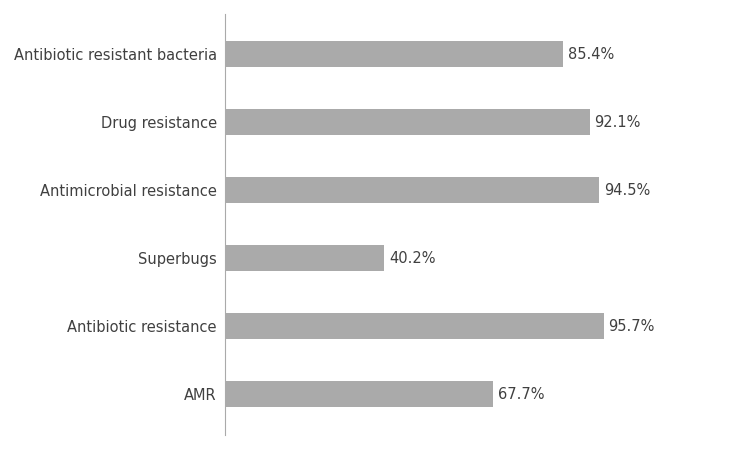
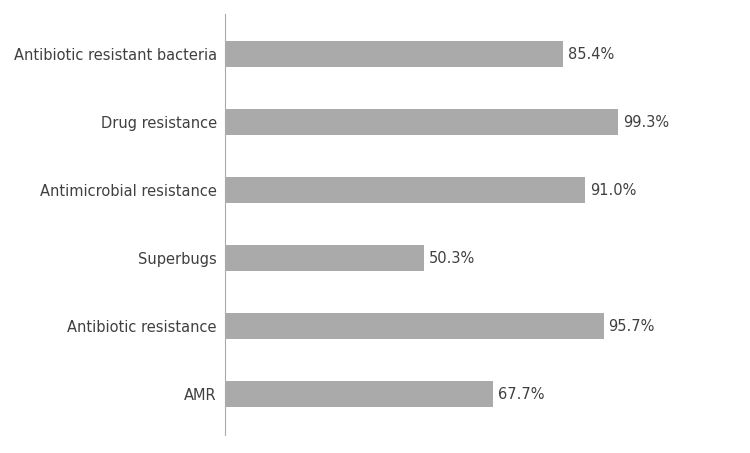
Drug resistance: 92.1% -> 99.3%
Antimicrobial resistance: 94.5% -> 91.0%
Superbugs: 40.2% -> 50.3%
